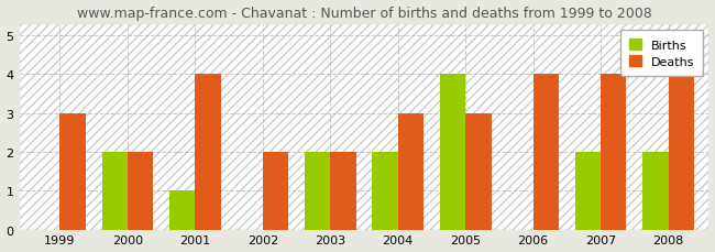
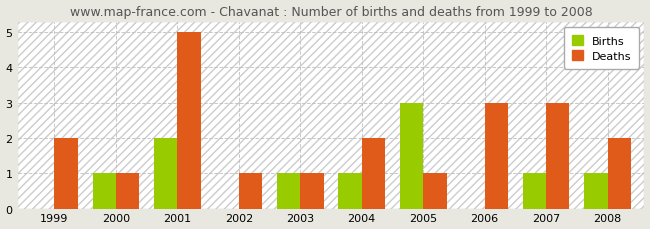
Deaths/1999: 3 -> 2
Births/2000: 2 -> 1
Deaths/2000: 2 -> 1
Births/2001: 1 -> 2
Deaths/2001: 4 -> 5
Deaths/2002: 2 -> 1
Births/2003: 2 -> 1
Deaths/2003: 2 -> 1
Births/2004: 2 -> 1
Deaths/2004: 3 -> 2
Births/2005: 4 -> 3
Deaths/2005: 3 -> 1
Deaths/2006: 4 -> 3
Births/2007: 2 -> 1
Deaths/2007: 4 -> 3
Births/2008: 2 -> 1
Deaths/2008: 4 -> 2
